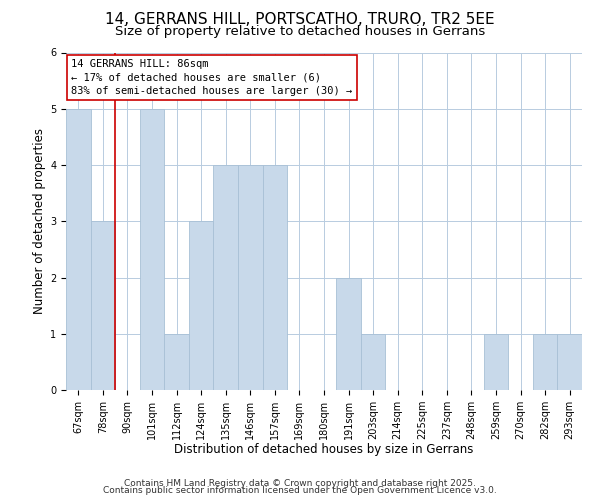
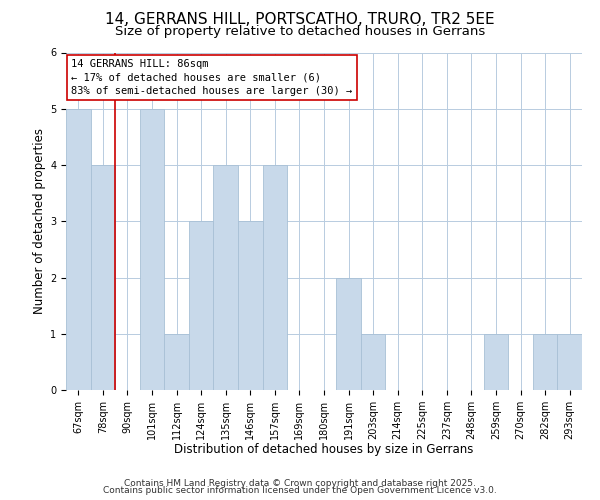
78sqm: 3 -> 4
146sqm: 4 -> 3
